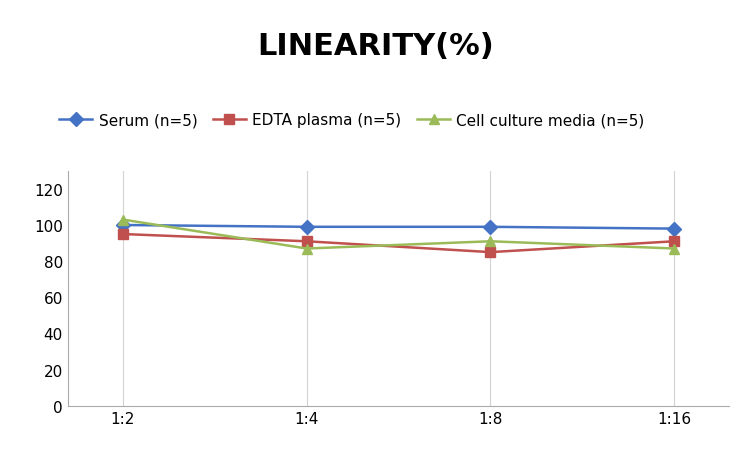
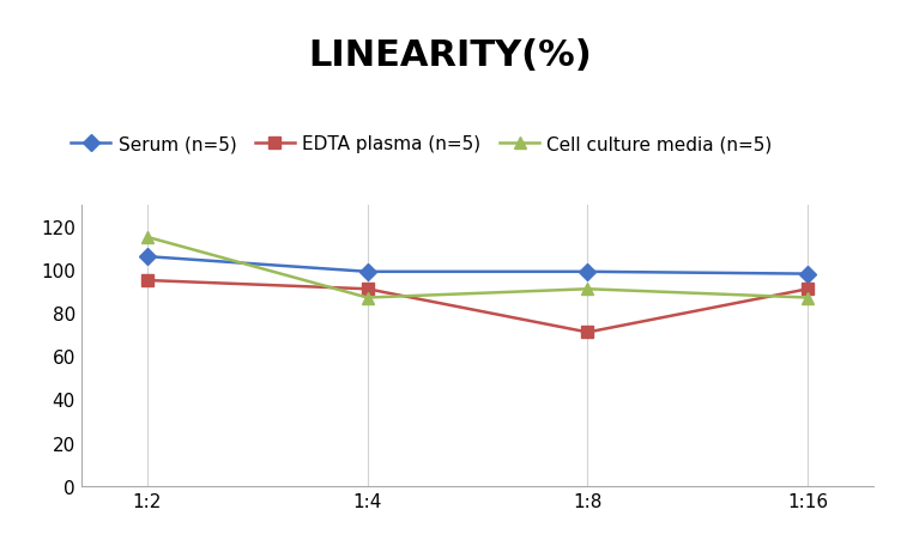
Serum (n=5)/1:2: 100 -> 106
Cell culture media (n=5)/1:2: 103 -> 115
EDTA plasma (n=5)/1:8: 85 -> 71
